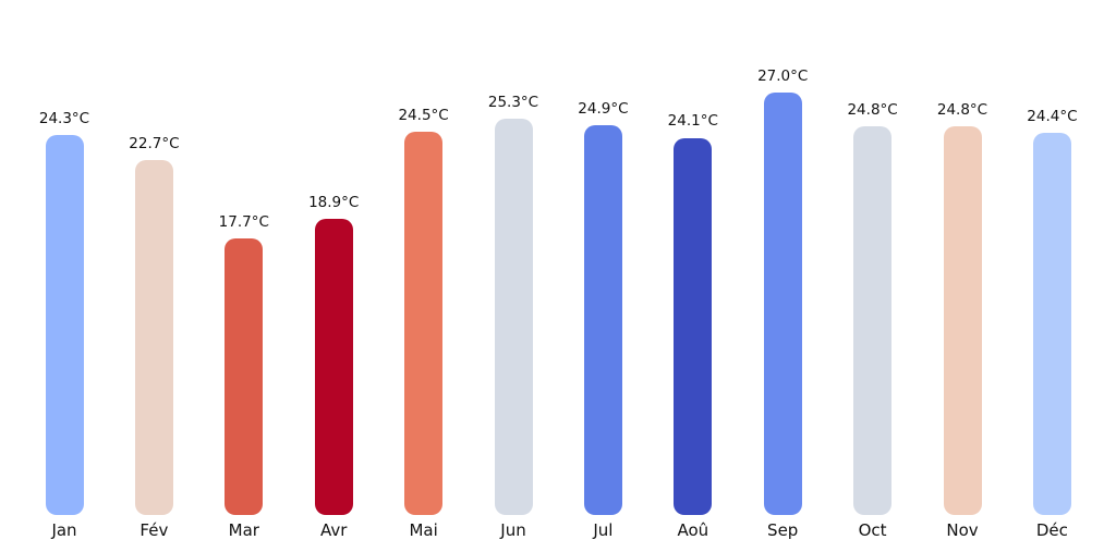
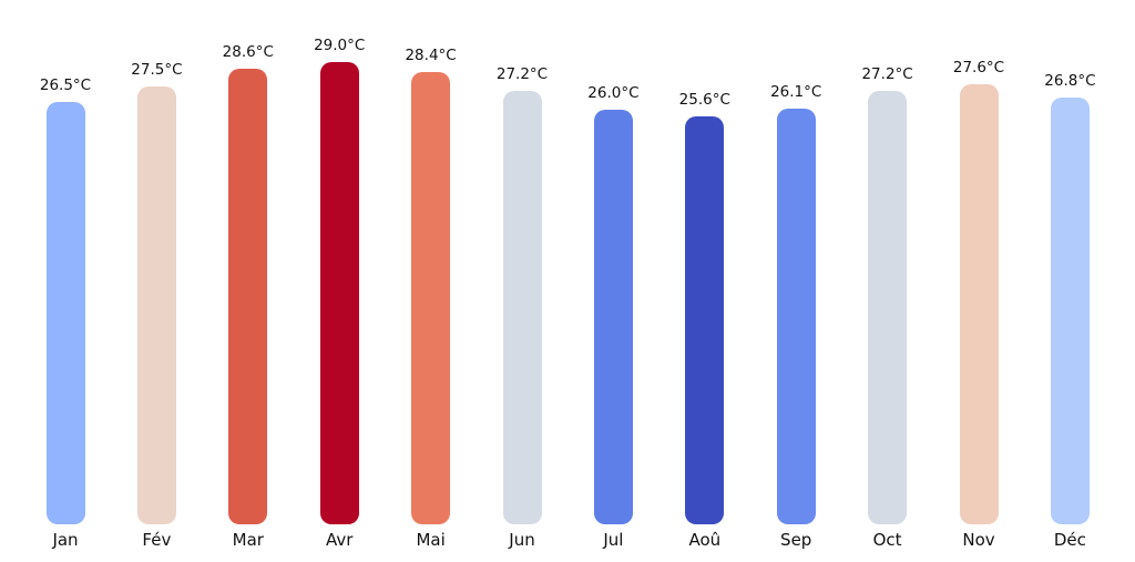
Jan: 24.3°C -> 26.5°C
Fév: 22.7°C -> 27.5°C
Mar: 17.7°C -> 28.6°C
Avr: 18.9°C -> 29.0°C
Mai: 24.5°C -> 28.4°C
Jun: 25.3°C -> 27.2°C
Jul: 24.9°C -> 26.0°C
Aoû: 24.1°C -> 25.6°C
Sep: 27.0°C -> 26.1°C
Oct: 24.8°C -> 27.2°C
Nov: 24.8°C -> 27.6°C
Déc: 24.4°C -> 26.8°C
